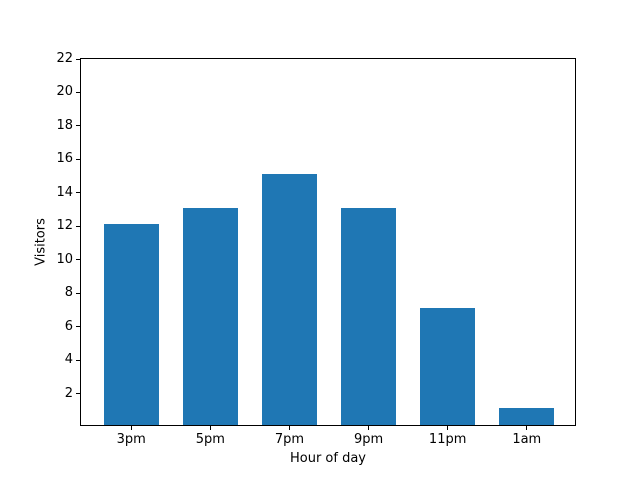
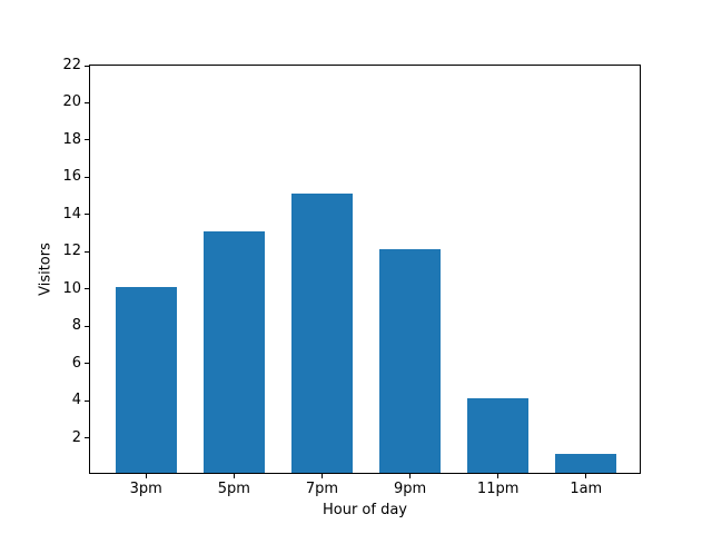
3pm: 12 -> 10
9pm: 13 -> 12
11pm: 7 -> 4
